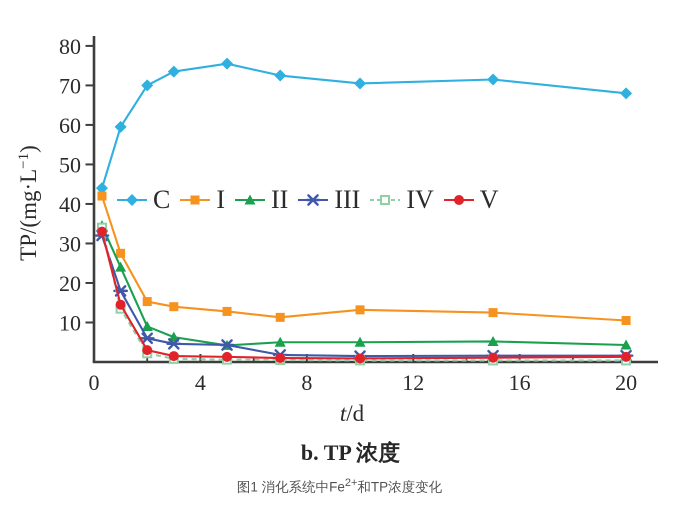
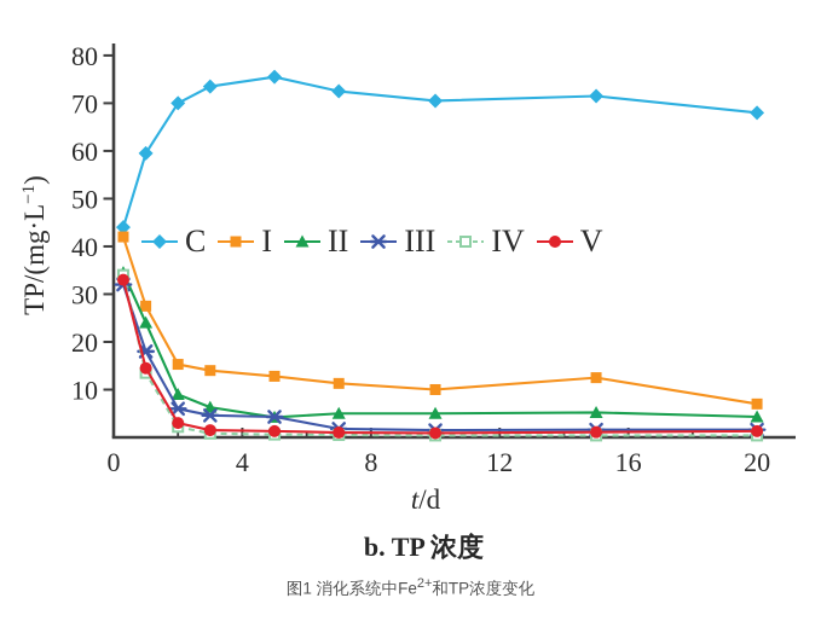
I/10: 13 -> 10
I/20: 10 -> 7
